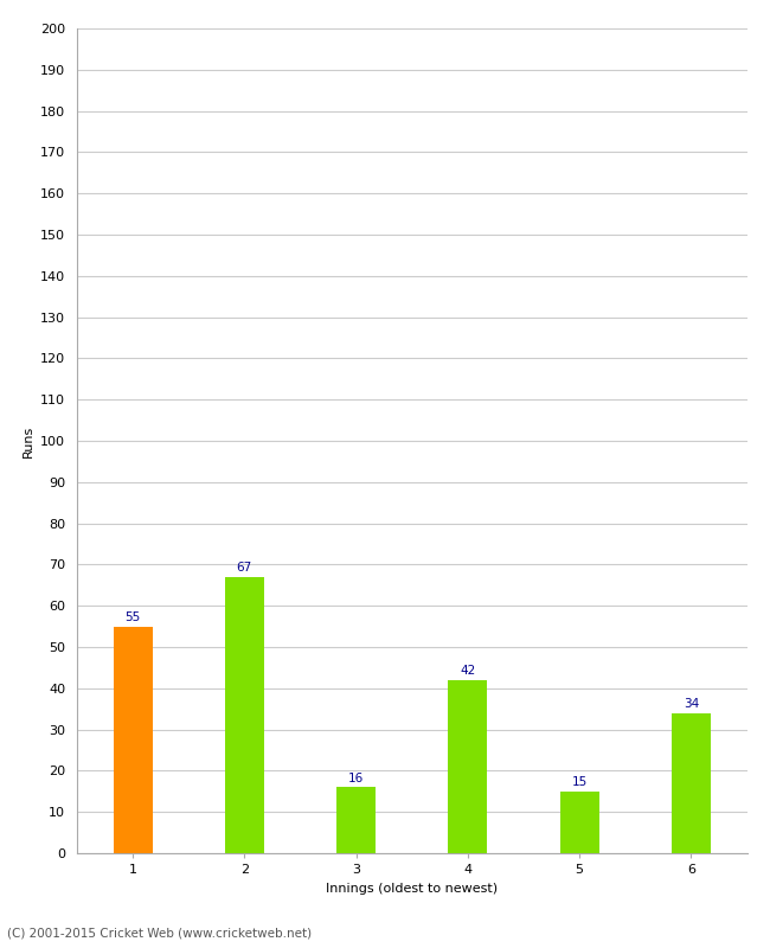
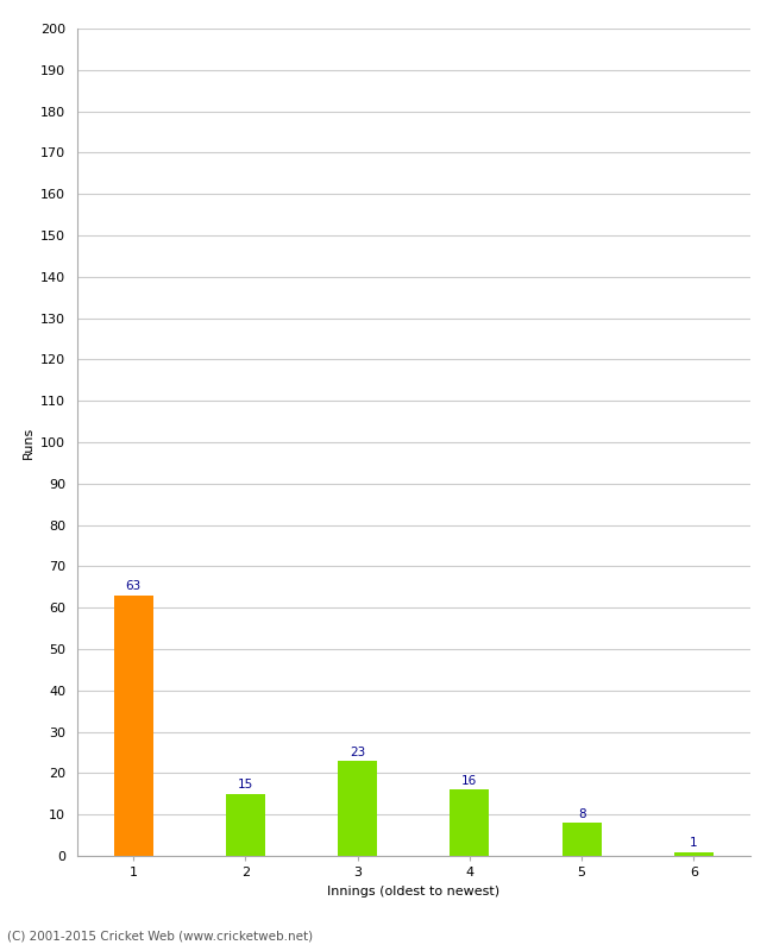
1: 55 -> 63
2: 67 -> 15
3: 16 -> 23
4: 42 -> 16
5: 15 -> 8
6: 34 -> 1
